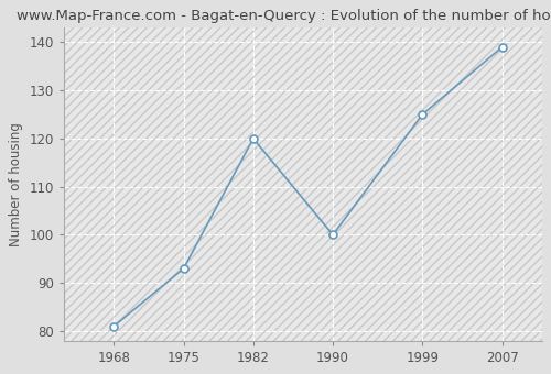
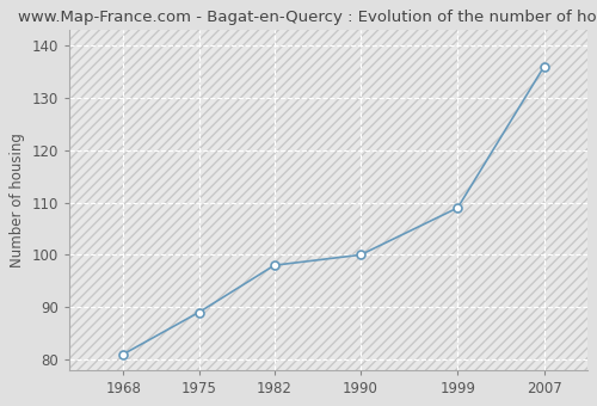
1975: 93 -> 89
1982: 120 -> 98
1999: 125 -> 109
2007: 139 -> 136
